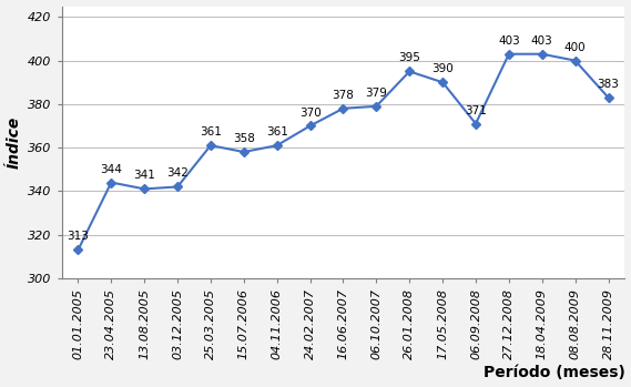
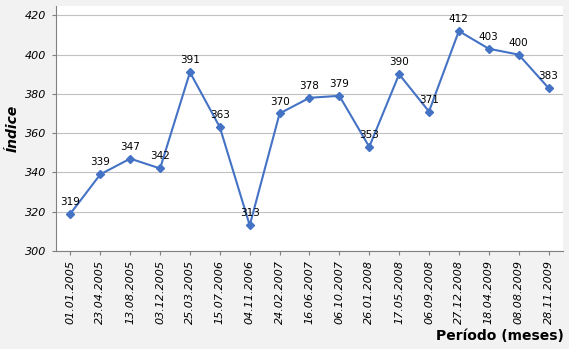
01.01.2005: 313 -> 319
23.04.2005: 344 -> 339
13.08.2005: 341 -> 347
25.03.2005: 361 -> 391
15.07.2006: 358 -> 363
04.11.2006: 361 -> 313
26.01.2008: 395 -> 353
27.12.2008: 403 -> 412
